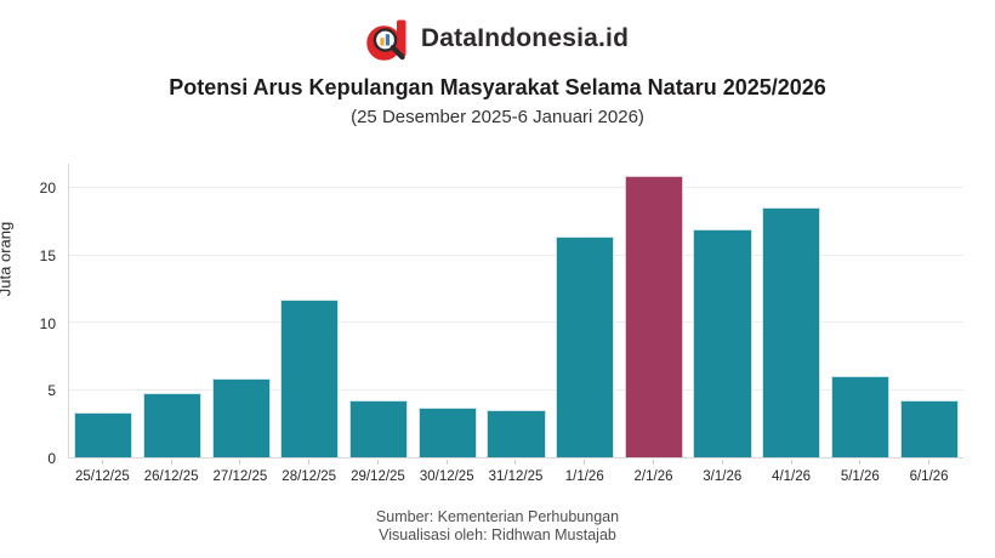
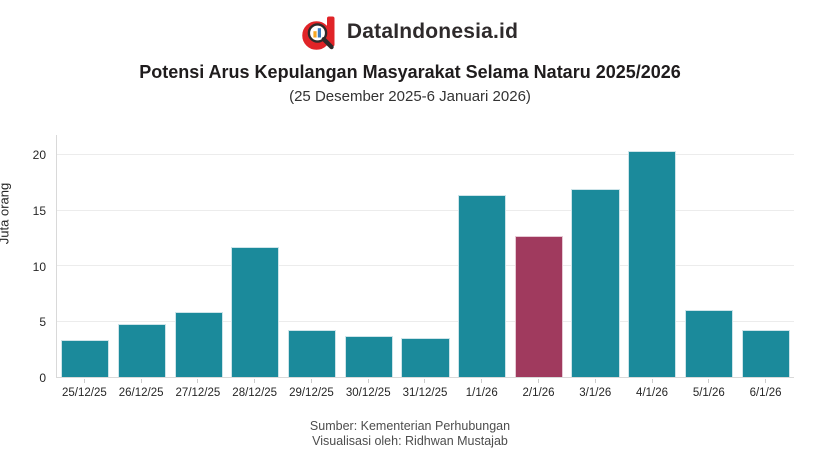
2/1/26: 20.9 -> 12.7
4/1/26: 18.6 -> 20.4
